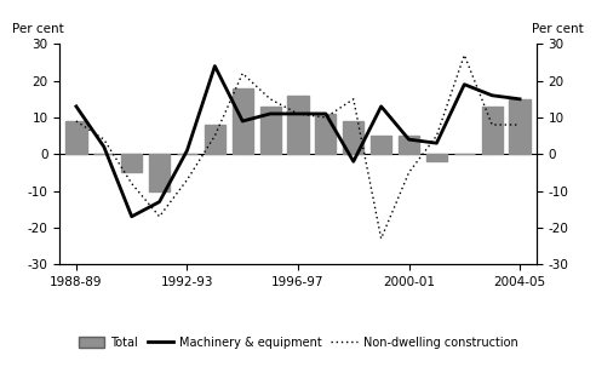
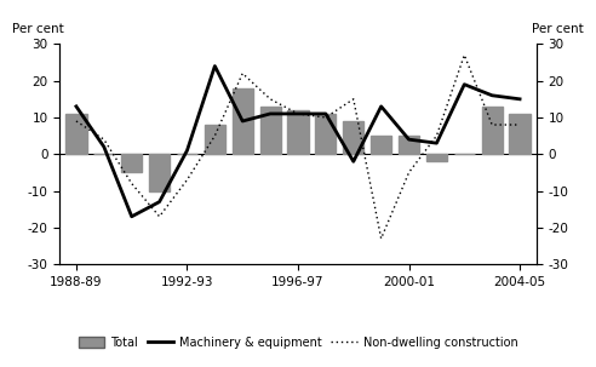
Total/1988-89: 9 -> 11
Total/1996-97: 16 -> 12
Total/2004-05: 15 -> 11
